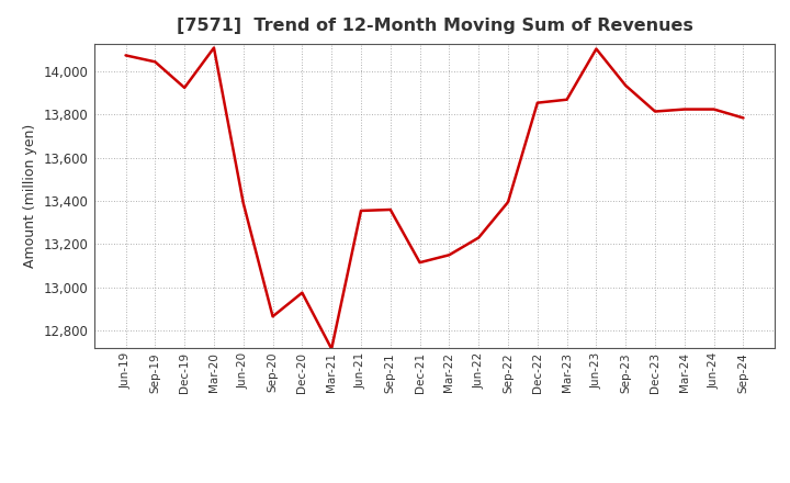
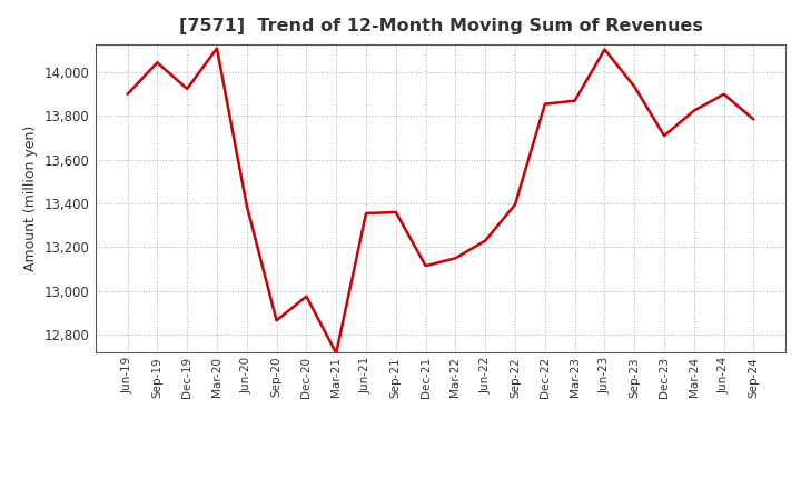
Jun-19: 14,080 -> 13,900
Dec-23: 13,820 -> 13,710
Jun-24: 13,820 -> 13,900
